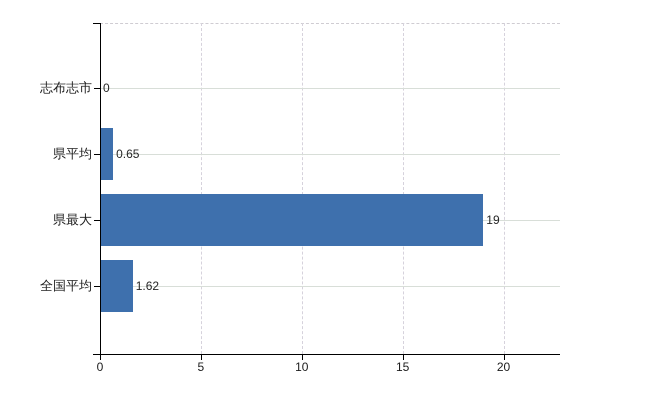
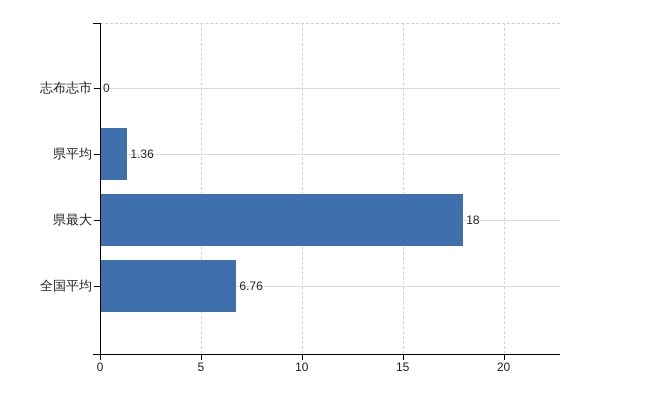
県平均: 0.65 -> 1.36
県最大: 19 -> 18
全国平均: 1.62 -> 6.76
